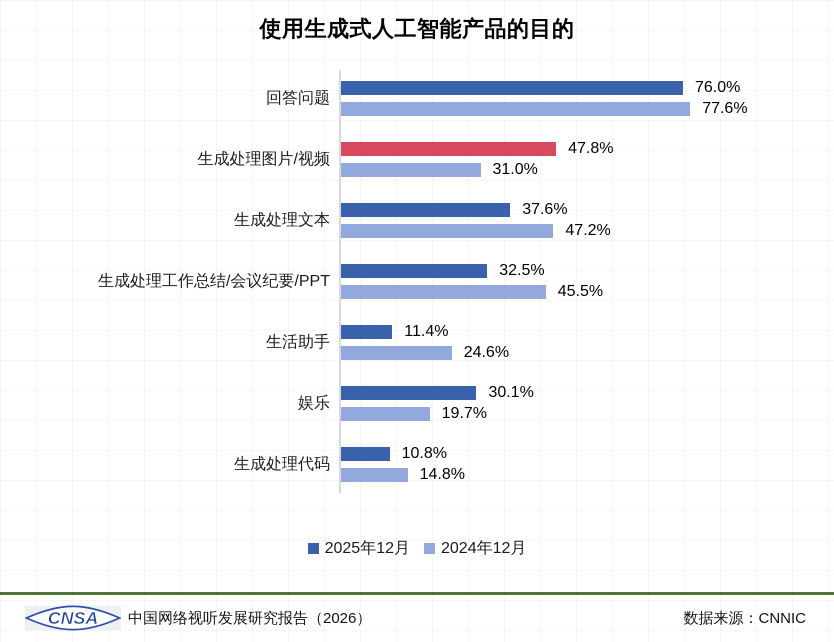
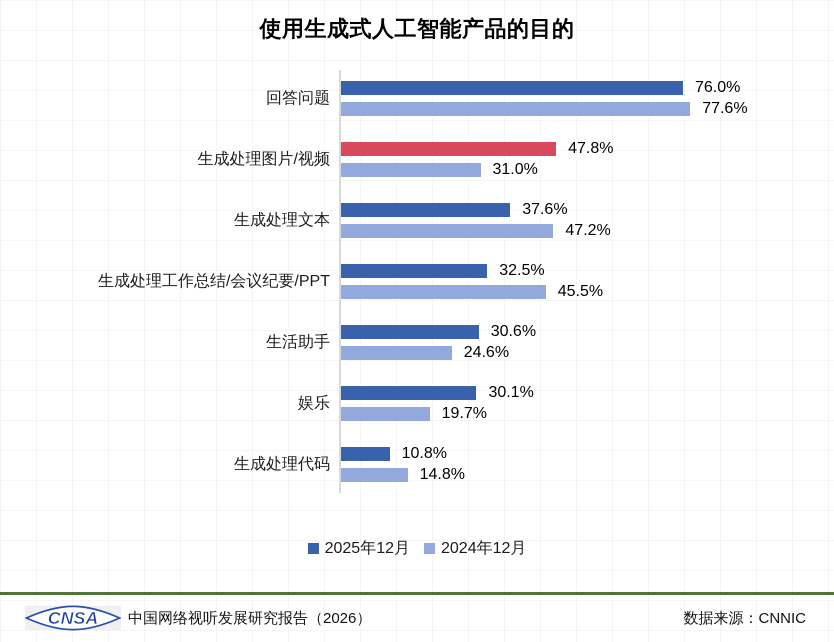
2025年12月/生活助手: 11.4% -> 30.6%
